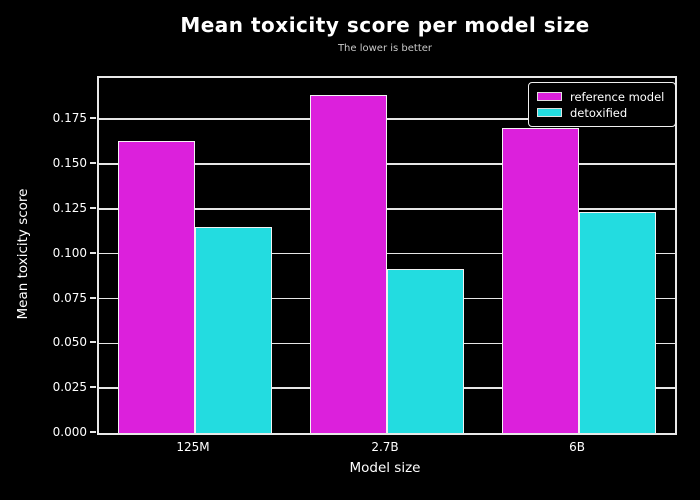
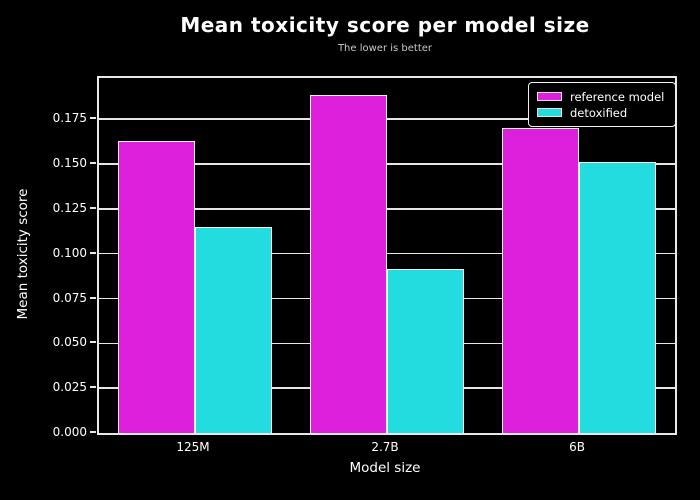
detoxified/6B: 0.123 -> 0.151
